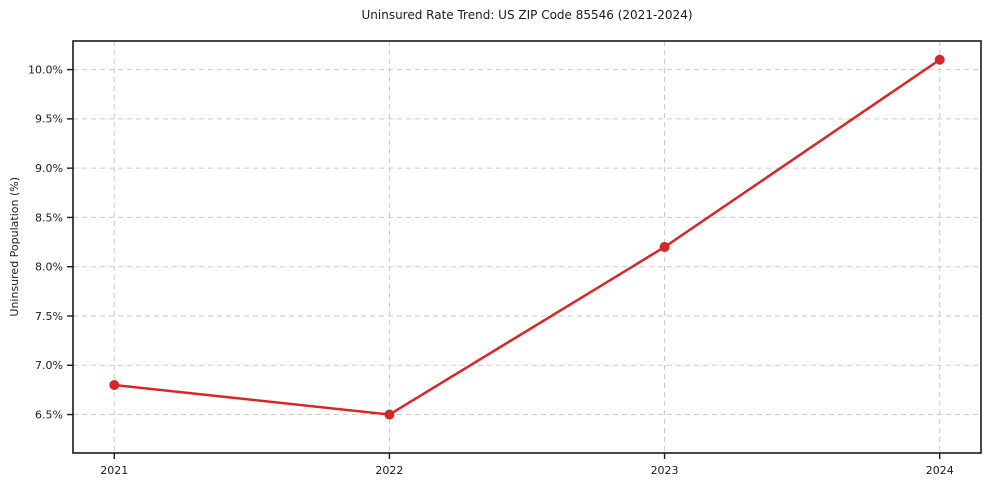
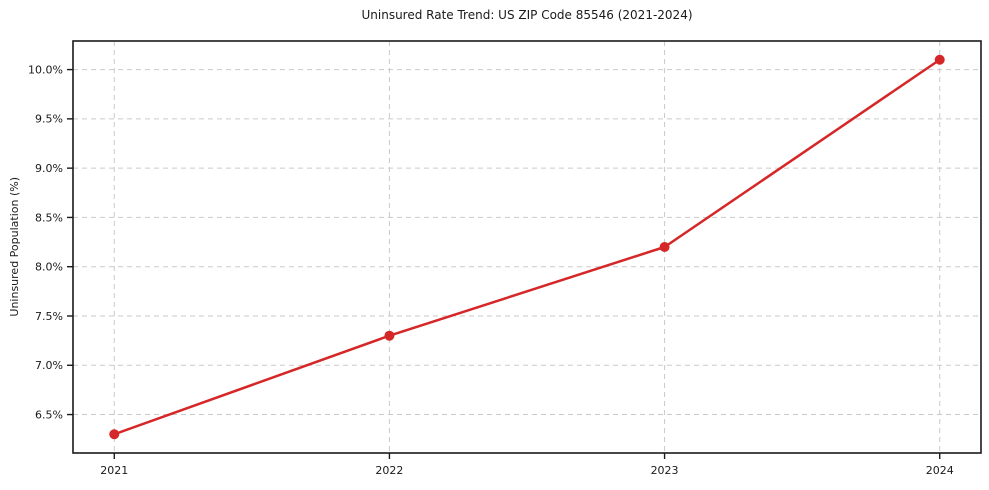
2021: 6.8% -> 6.3%
2022: 6.5% -> 7.3%
